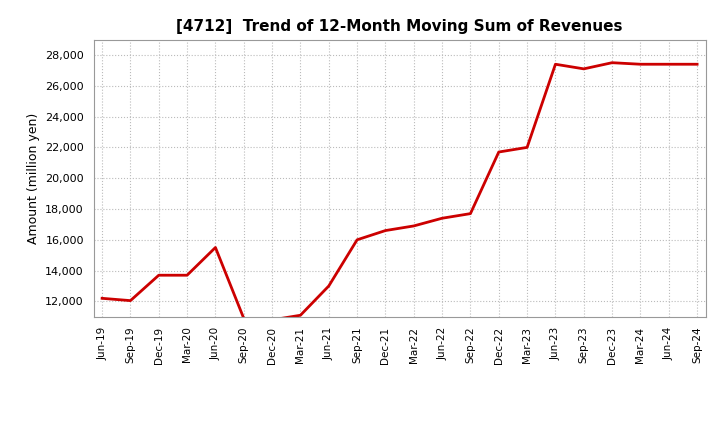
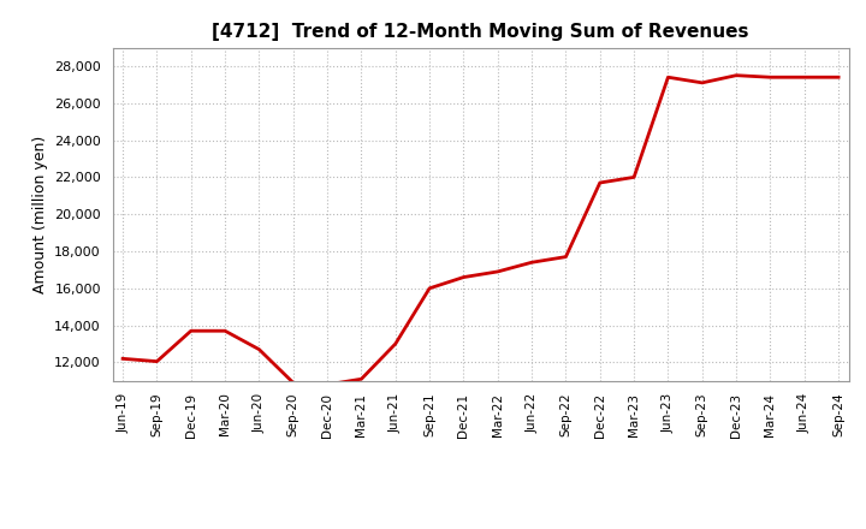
Jun-20: 15,500 -> 12,700
